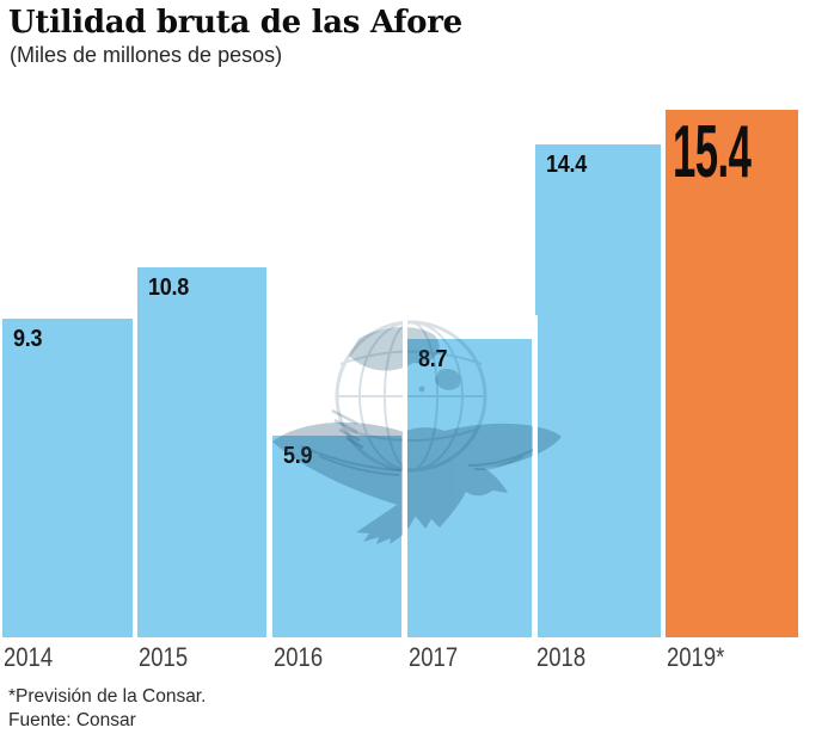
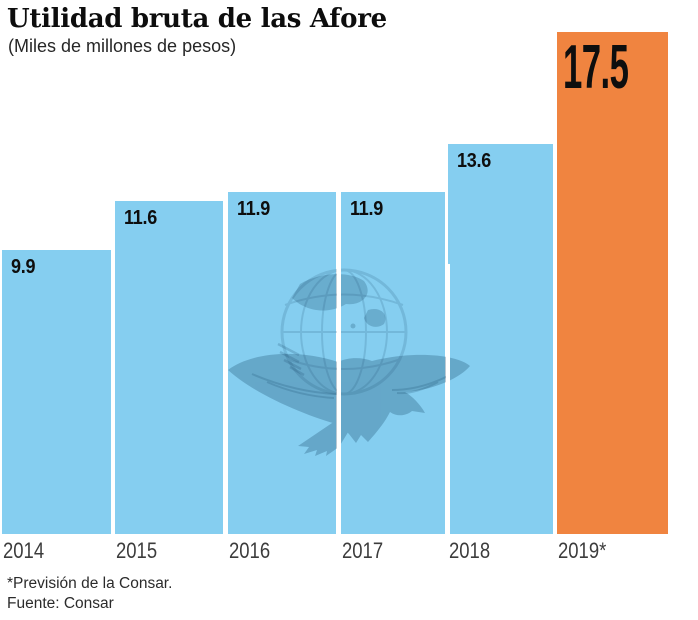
2014: 9.3 -> 9.9
2015: 10.8 -> 11.6
2016: 5.9 -> 11.9
2017: 8.7 -> 11.9
2018: 14.4 -> 13.6
2019*: 15.4 -> 17.5
